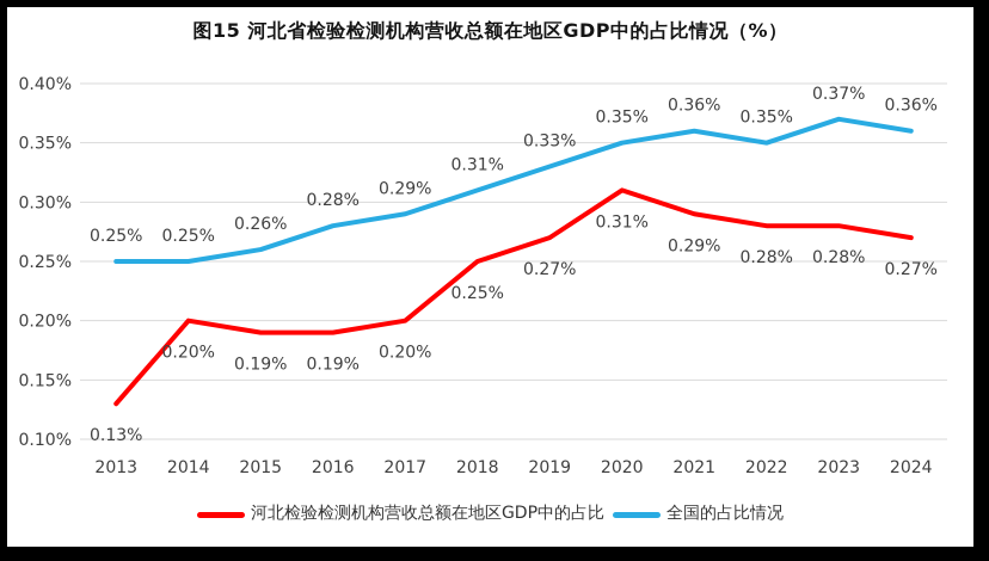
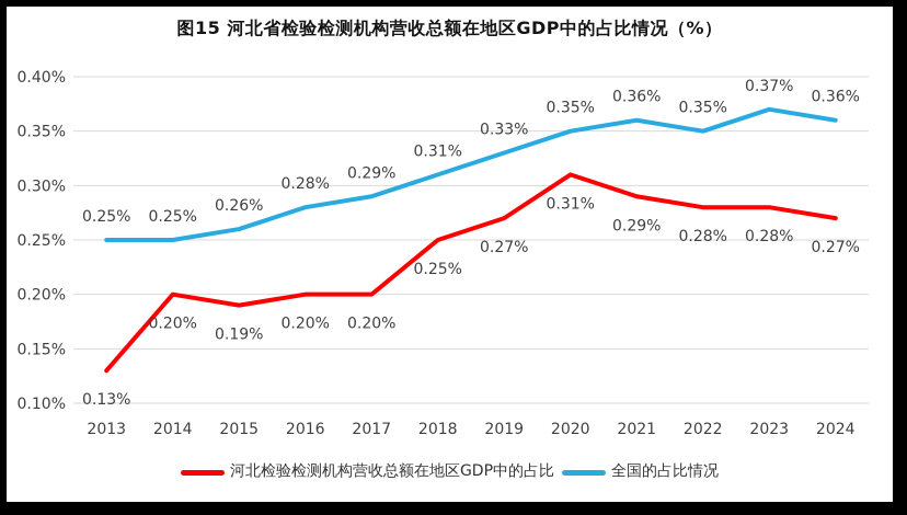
河北检验检测机构营收总额在地区GDP中的占比/2016: 0.19% -> 0.20%
